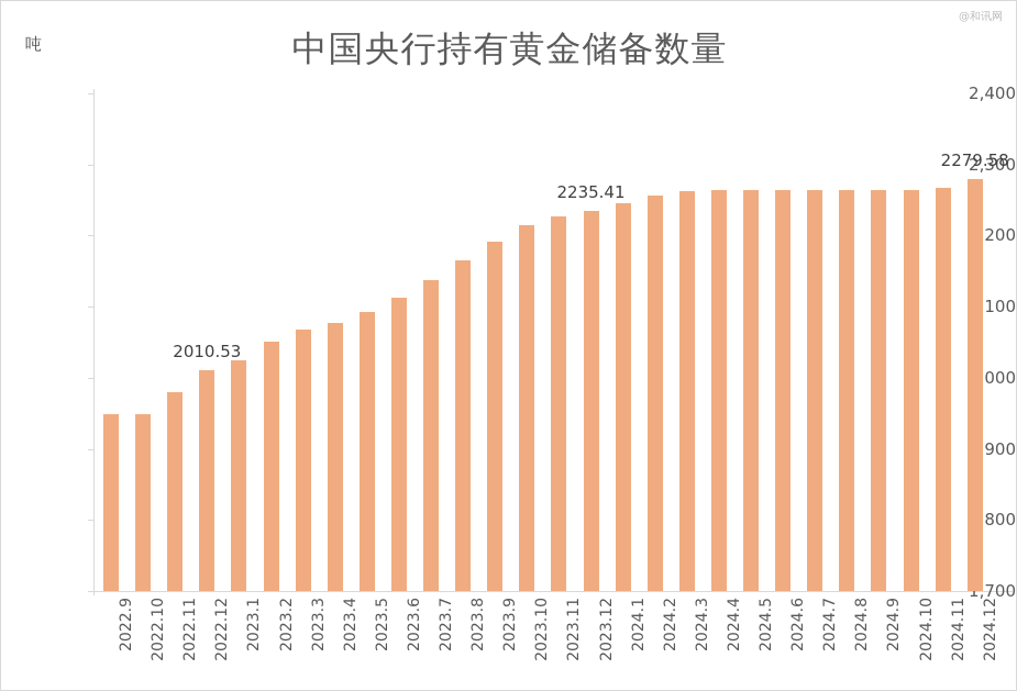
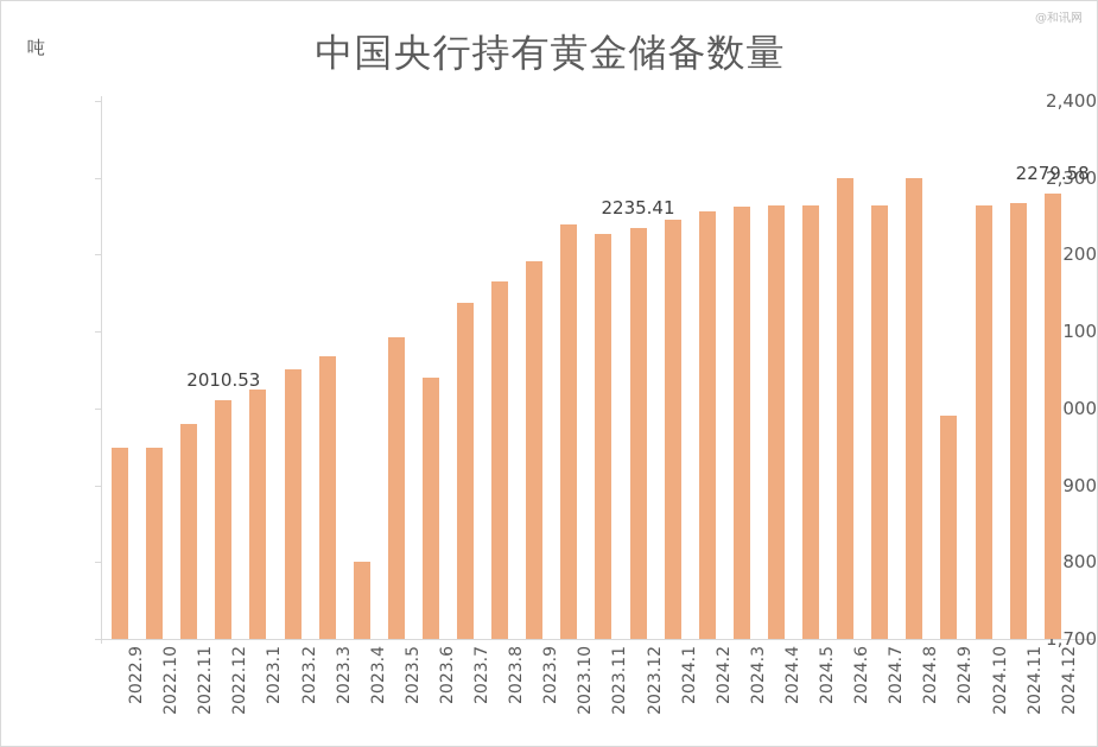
2023.4: 2080 -> 1800
2023.6: 2110 -> 2040
2023.10: 2210 -> 2240
2024.6: 2260 -> 2300
2024.8: 2260 -> 2300
2024.9: 2260 -> 1990
